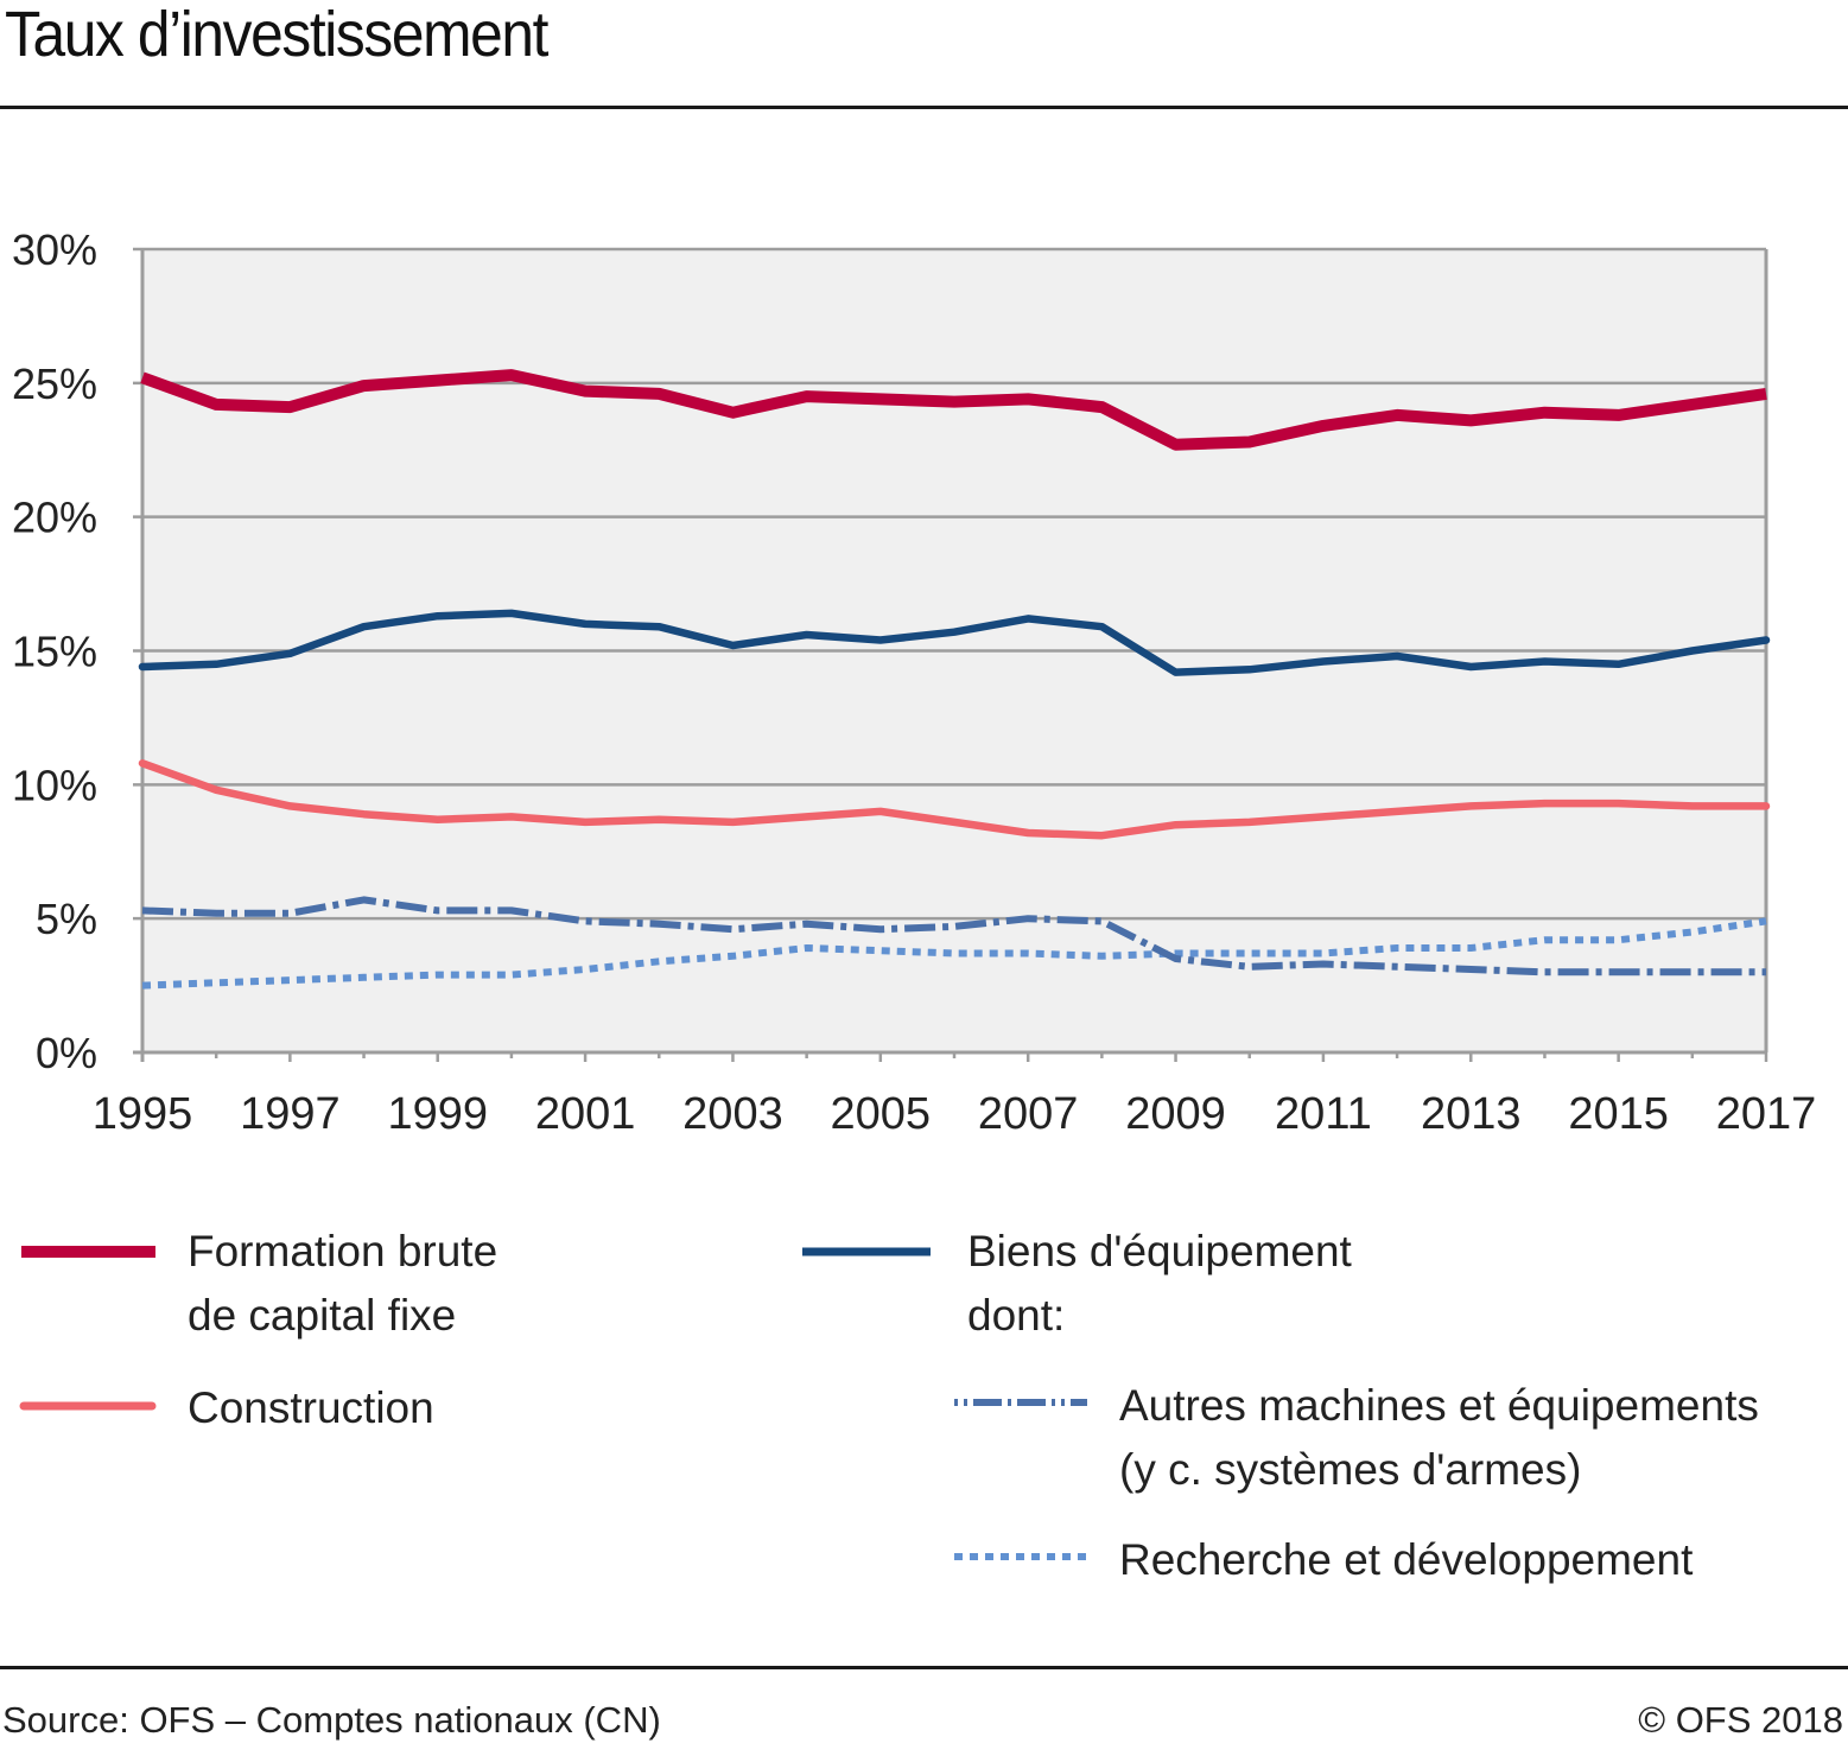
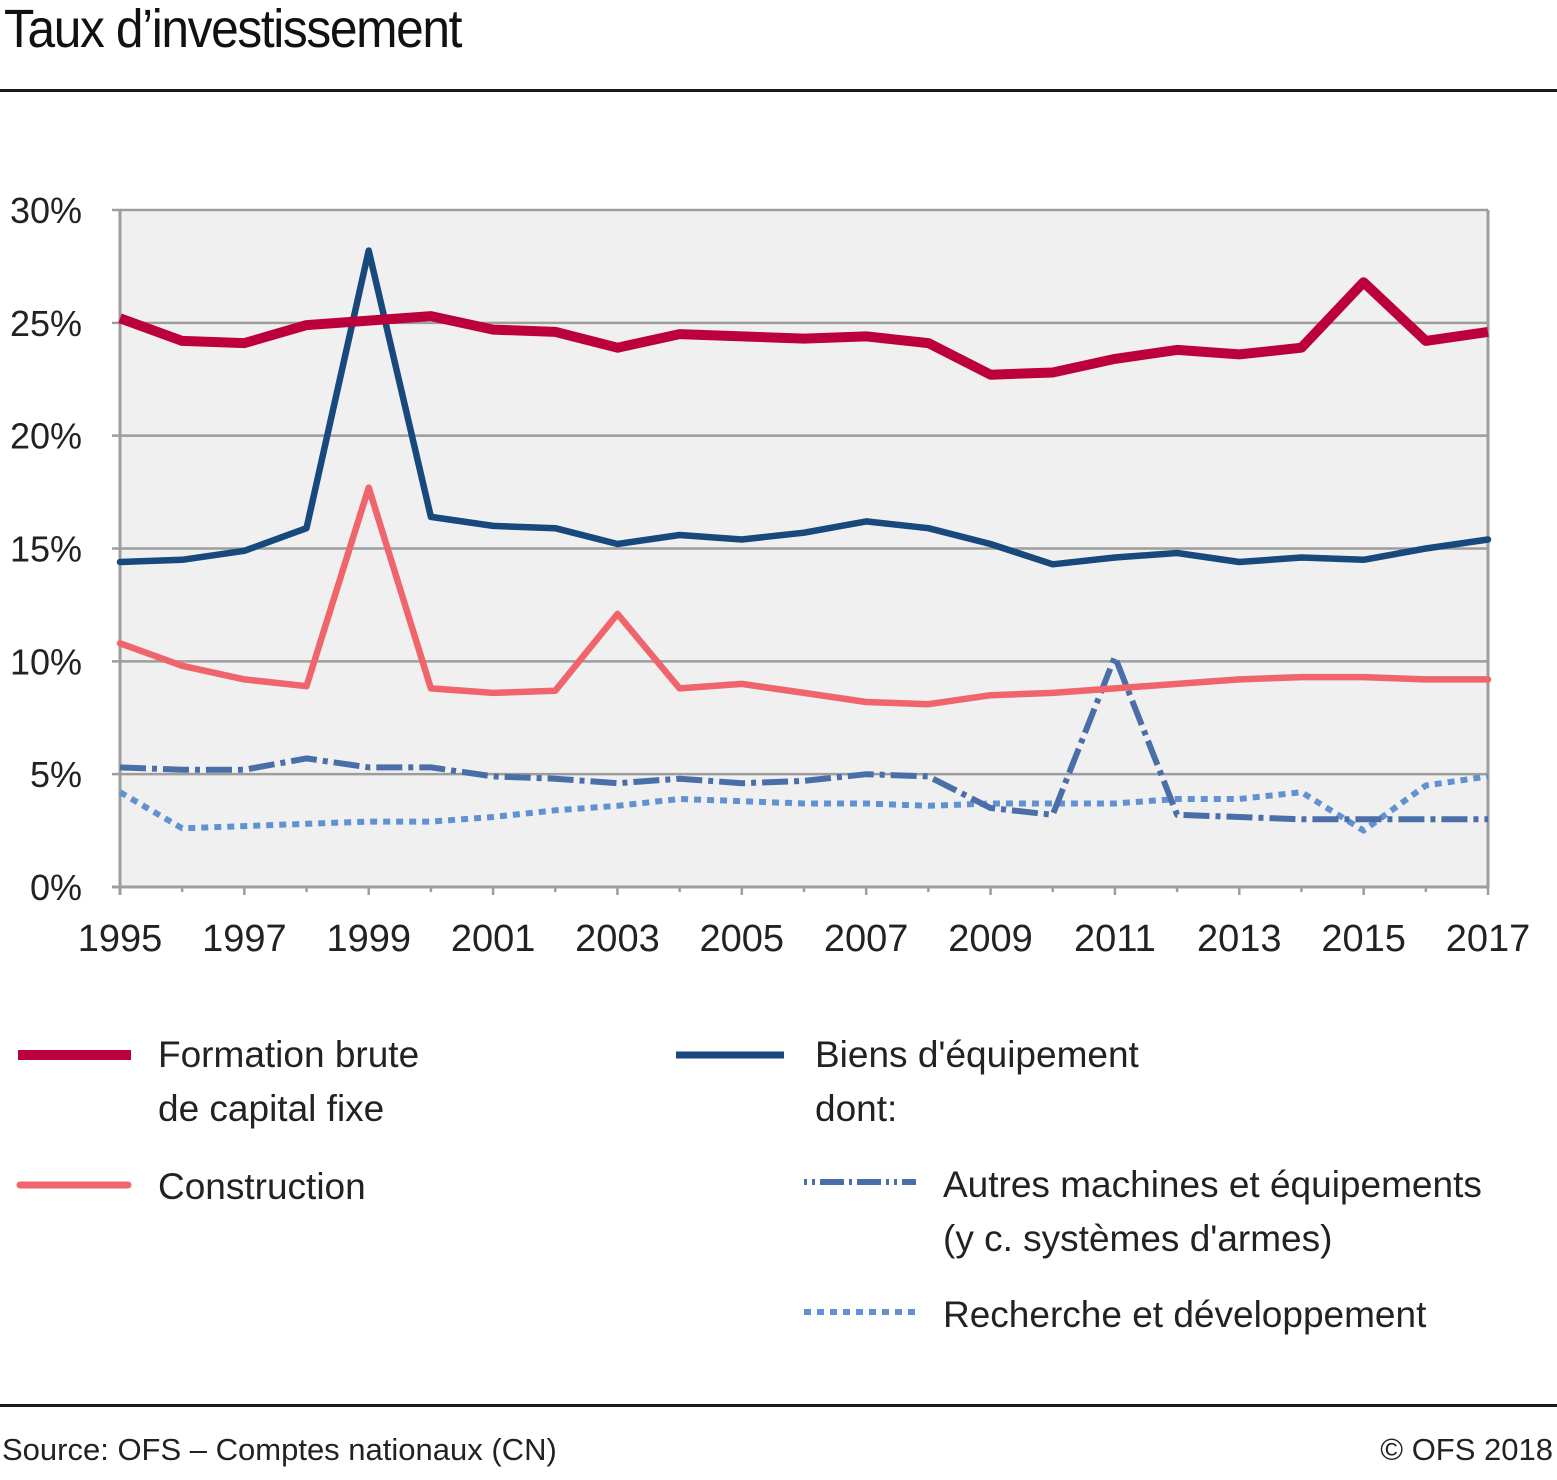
Recherche et développement/1995: 2.5% -> 4.2%
Biens d'équipement/1999: 16.3% -> 28.2%
Construction/1999: 8.7% -> 17.7%
Construction/2003: 8.6% -> 12.1%
Biens d'équipement/2009: 14.2% -> 15.2%
Autres machines et équipements (y c. systèmes d'armes)/2011: 3.3% -> 10.2%
Formation brute de capital fixe/2015: 23.8% -> 26.8%
Recherche et développement/2015: 4.2% -> 2.5%
